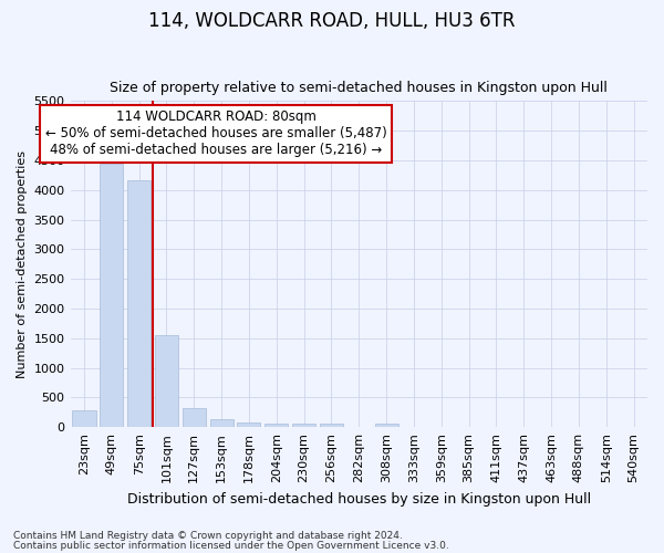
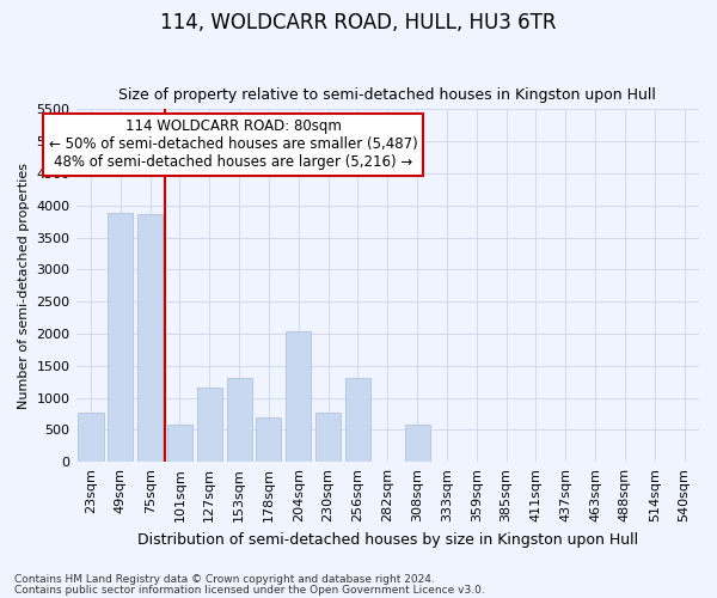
23sqm: 280 -> 760
49sqm: 4440 -> 3880
75sqm: 4160 -> 3860
101sqm: 1560 -> 580
127sqm: 320 -> 1160
153sqm: 140 -> 1300
178sqm: 80 -> 700
204sqm: 60 -> 2040
230sqm: 60 -> 760
256sqm: 60 -> 1300
308sqm: 60 -> 580
